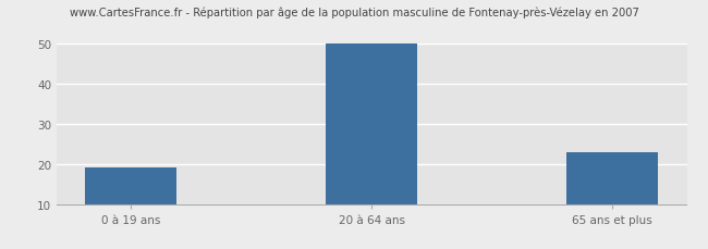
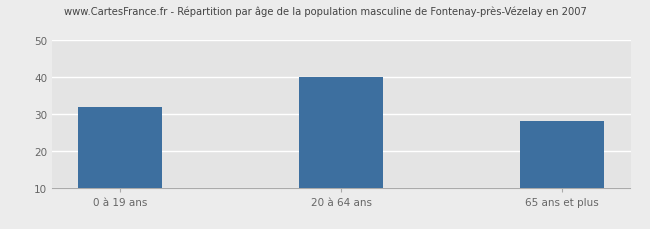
0 à 19 ans: 19 -> 32
20 à 64 ans: 50 -> 40
65 ans et plus: 23 -> 28
